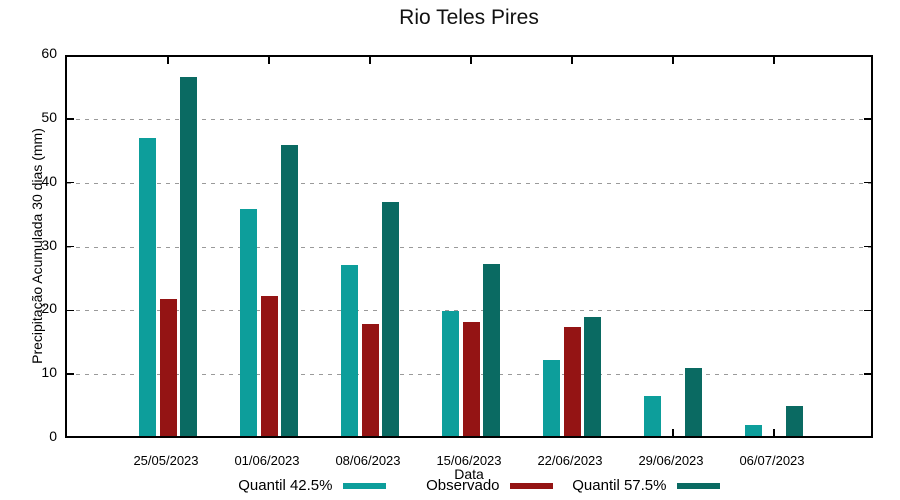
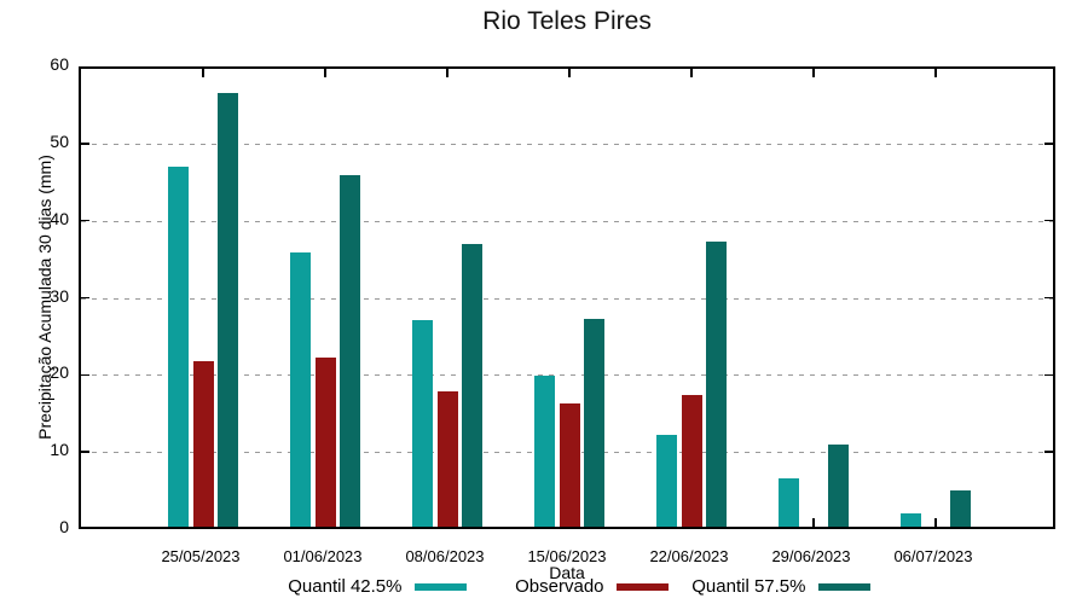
Observado/15/06/2023: 18 -> 16
Quantil 57.5%/22/06/2023: 19 -> 37
